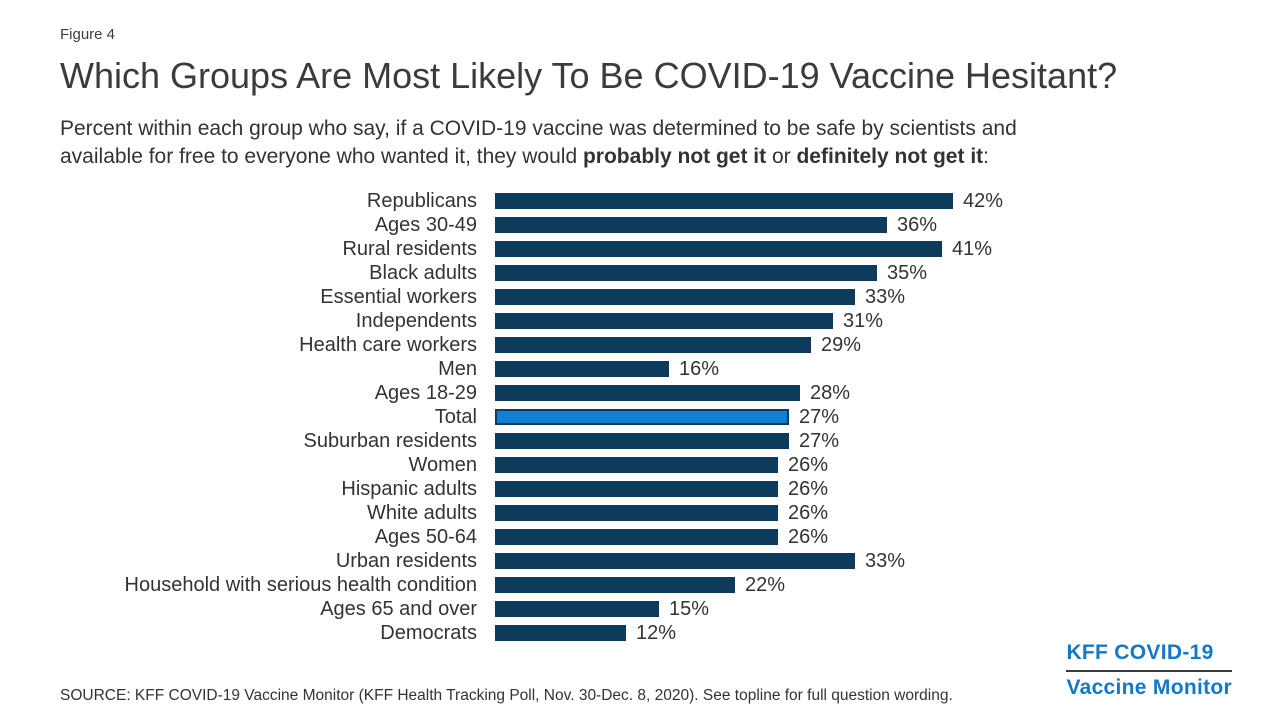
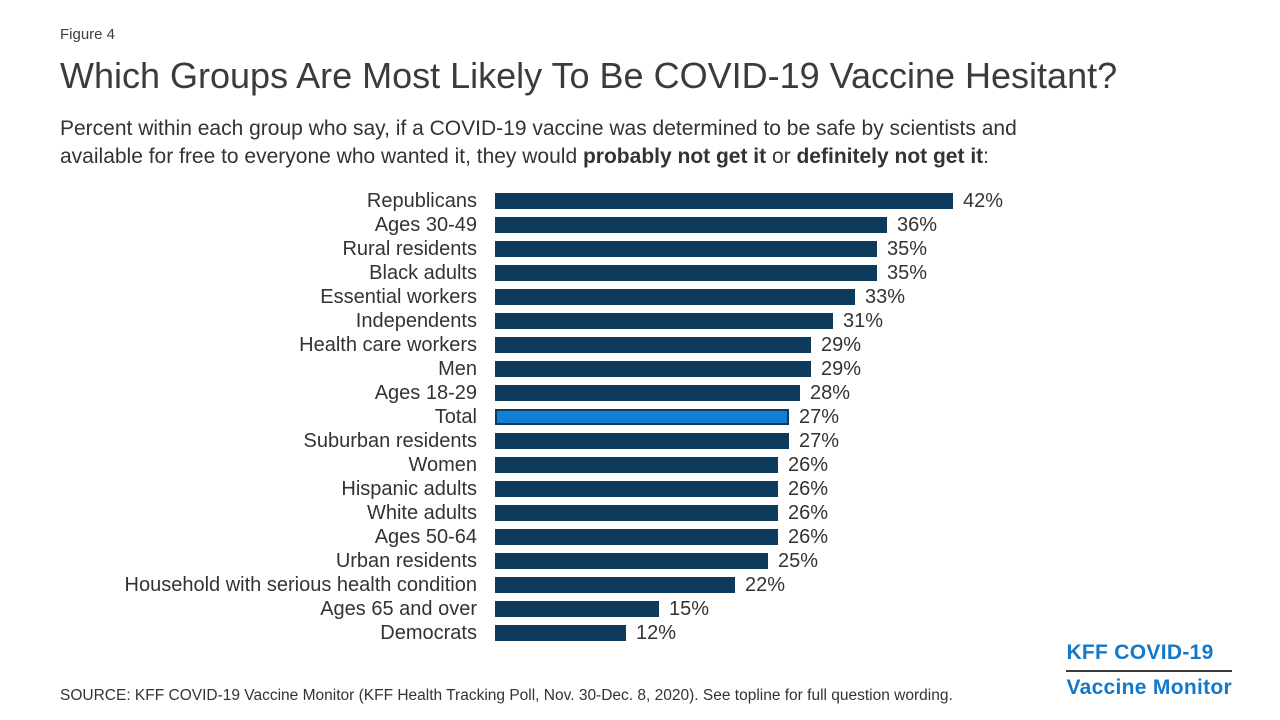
Rural residents: 41% -> 35%
Men: 16% -> 29%
Urban residents: 33% -> 25%
